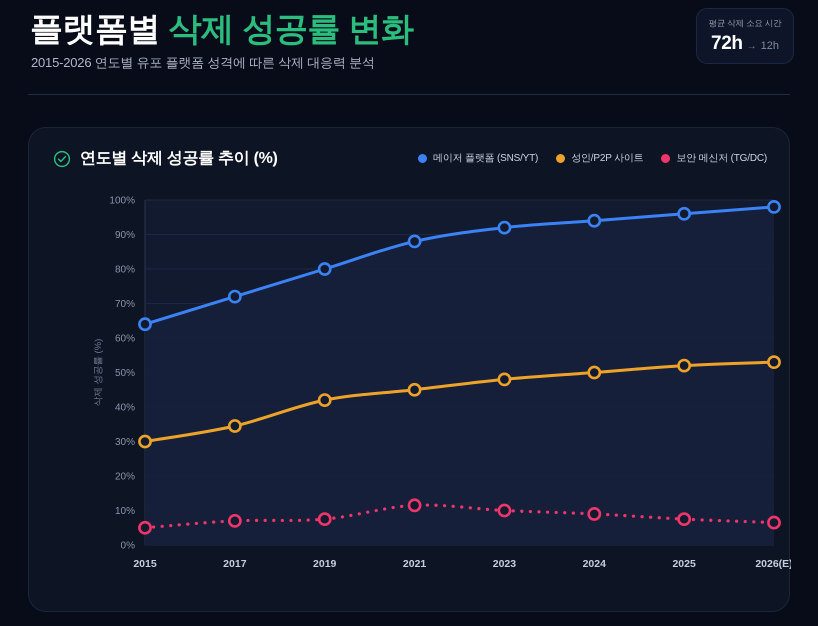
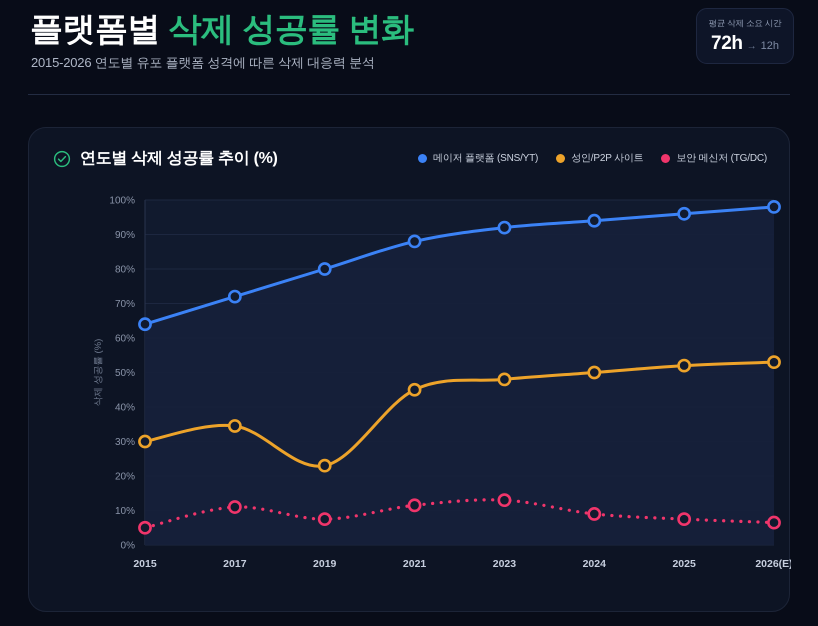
보안 메신저 (TG/DC)/2017: 7% -> 11%
성인/P2P 사이트/2019: 42% -> 23%
보안 메신저 (TG/DC)/2023: 10% -> 13%
